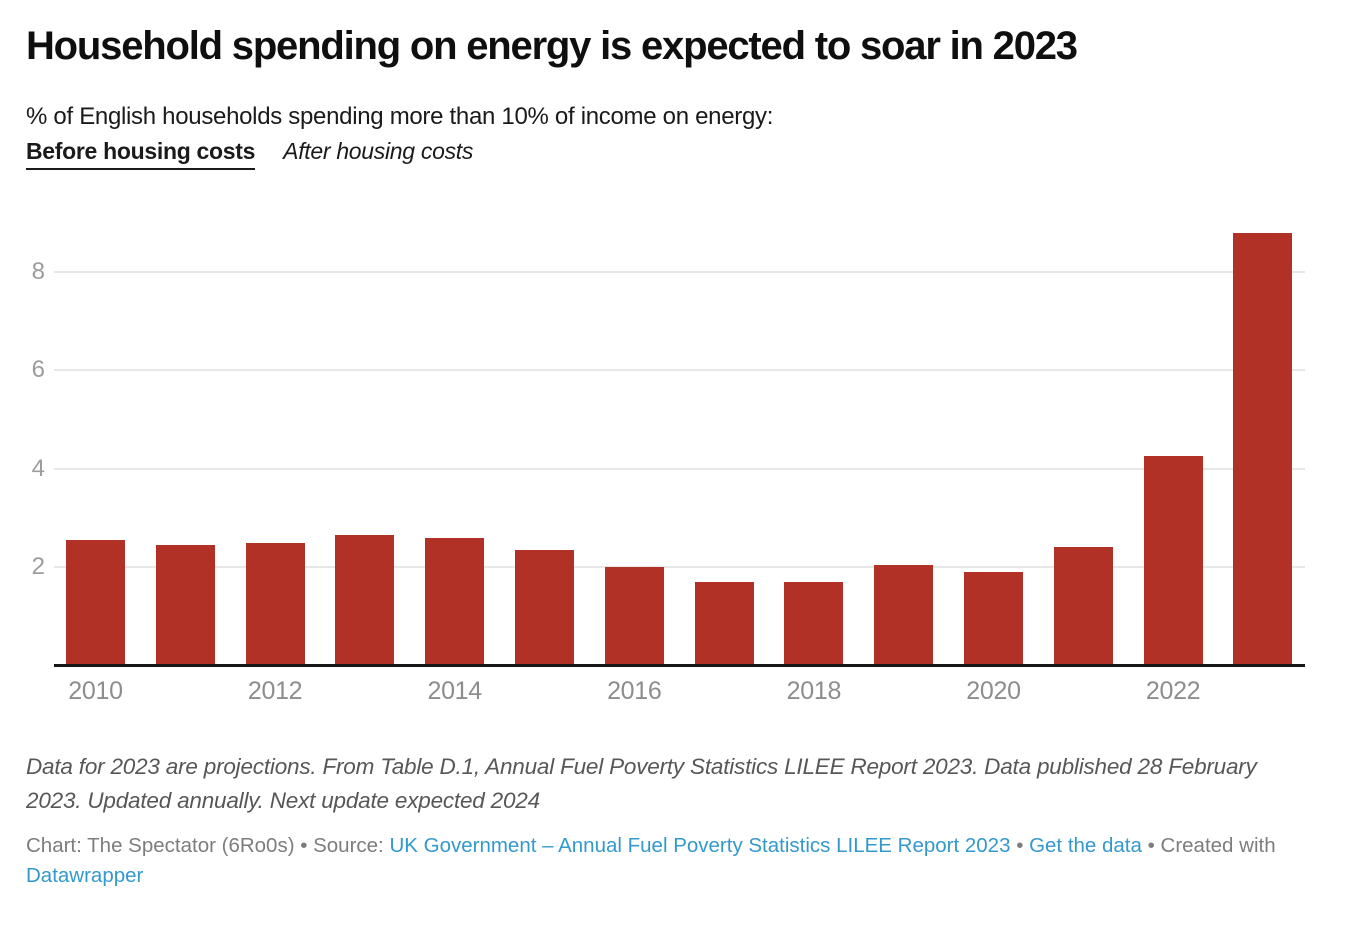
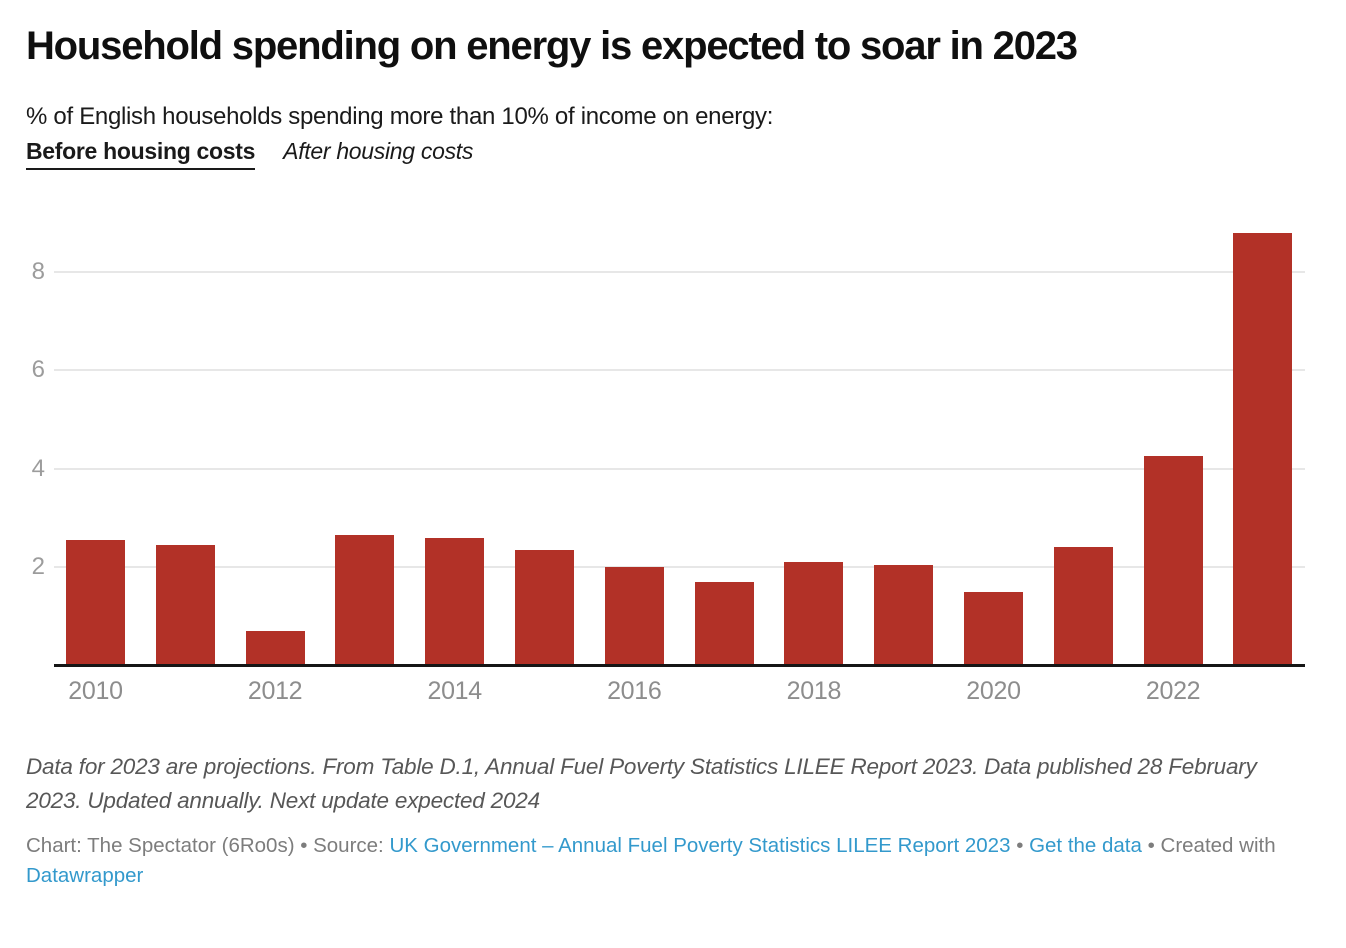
2012: 2.5 -> 0.7
2018: 1.7 -> 2.1
2020: 1.9 -> 1.5
